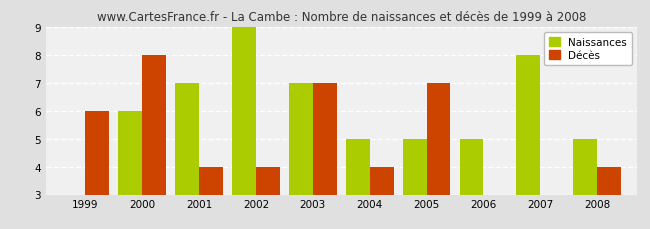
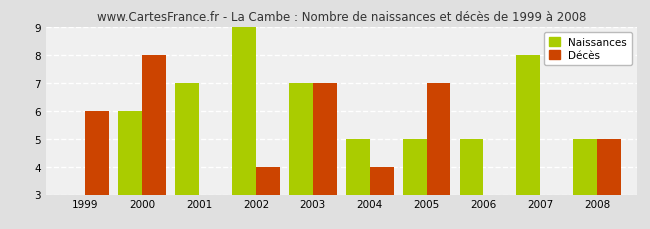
Décès/2001: 4 -> 3
Décès/2008: 4 -> 5
